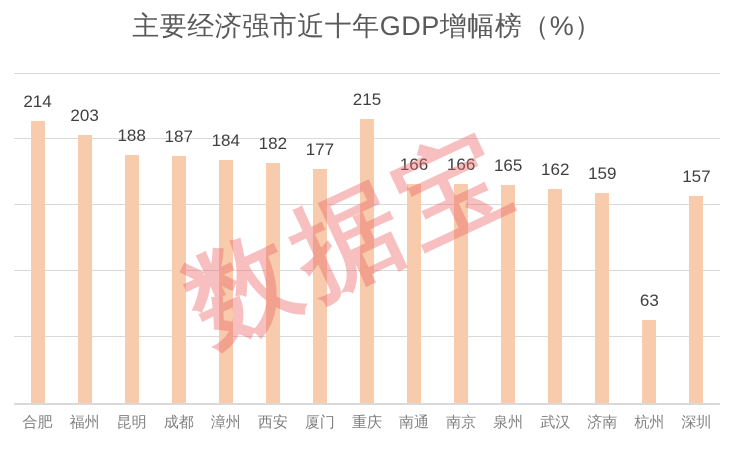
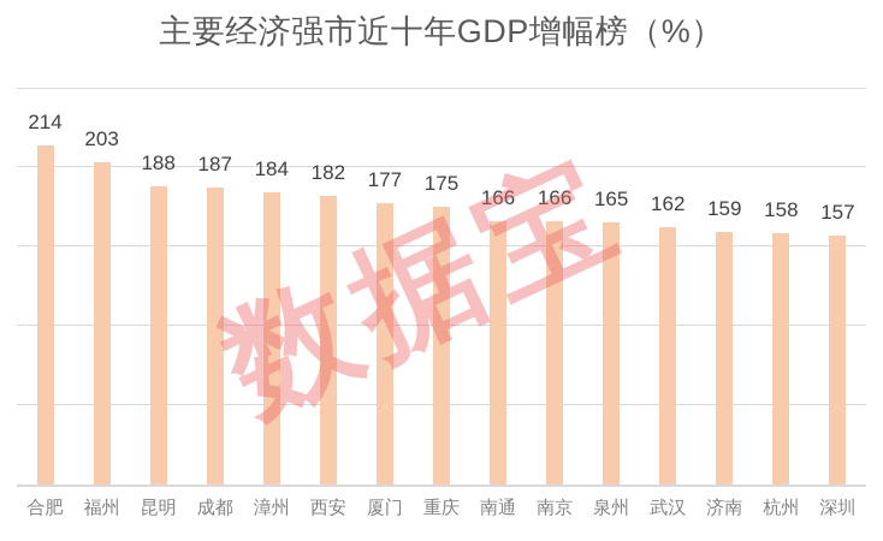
重庆: 215 -> 175
杭州: 63 -> 158
